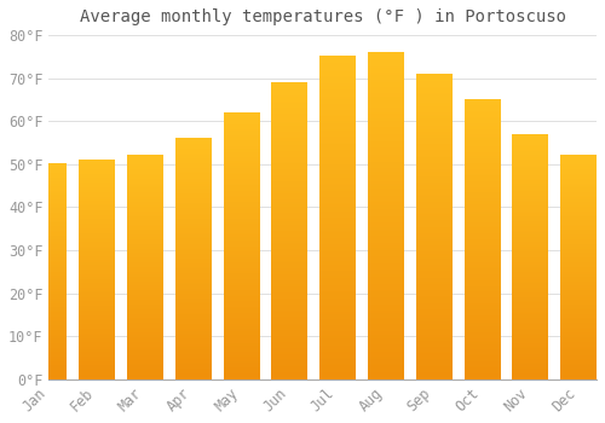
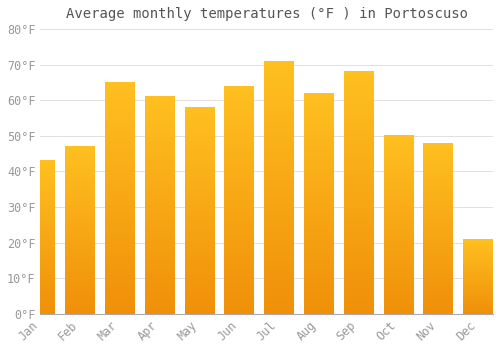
Jan: 50°F -> 43°F
Feb: 51°F -> 47°F
Mar: 52°F -> 65°F
Apr: 56°F -> 61°F
May: 62°F -> 58°F
Jun: 69°F -> 64°F
Jul: 75°F -> 71°F
Aug: 76°F -> 62°F
Sep: 71°F -> 68°F
Oct: 65°F -> 50°F
Nov: 57°F -> 48°F
Dec: 52°F -> 21°F
